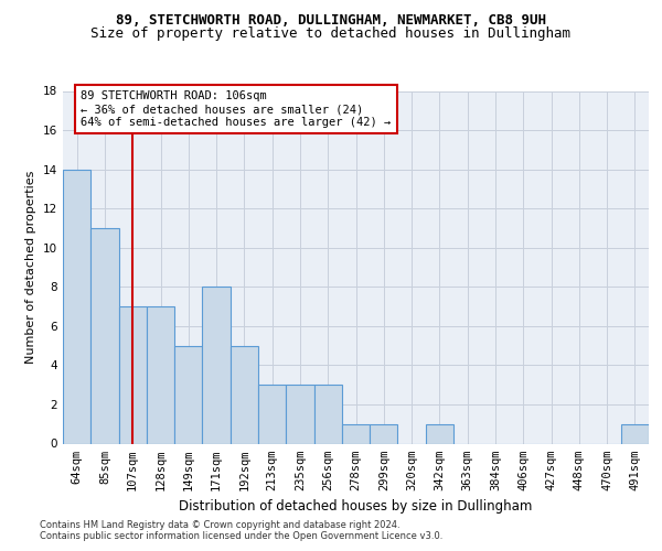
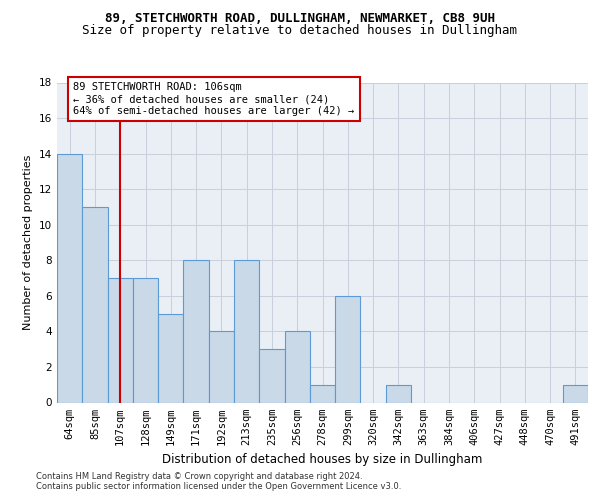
192sqm: 5 -> 4
213sqm: 3 -> 8
256sqm: 3 -> 4
299sqm: 1 -> 6
